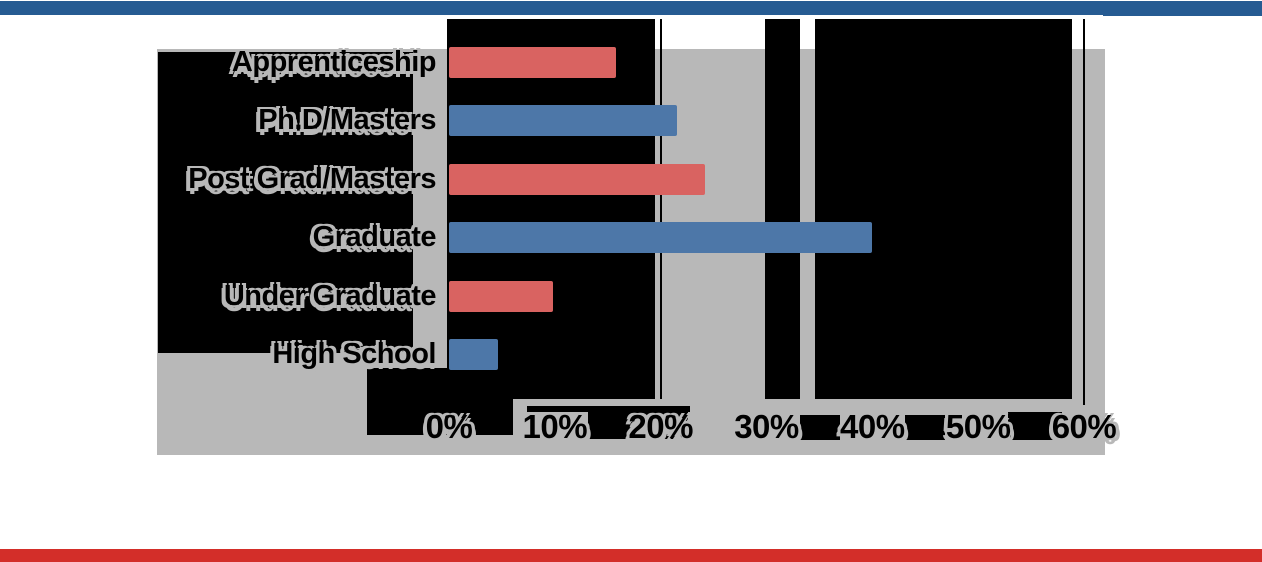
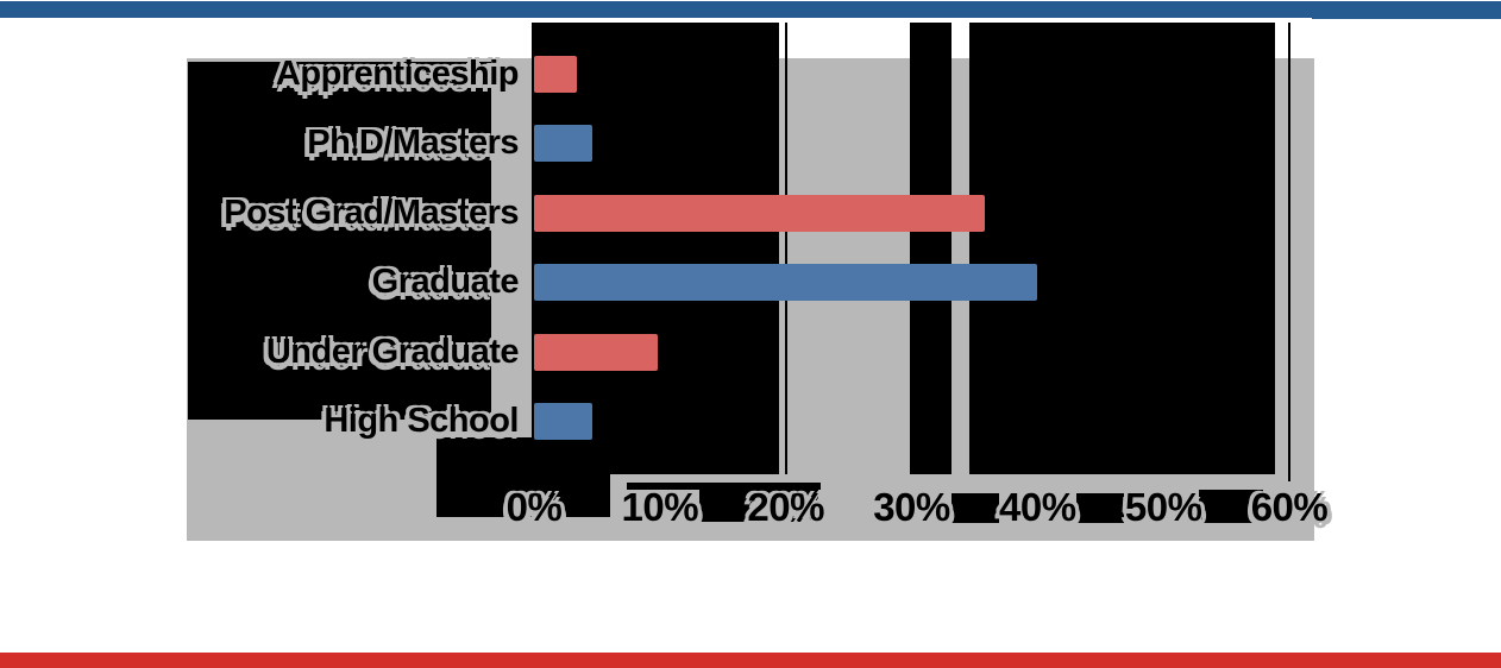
Apprenticeship: 15.8% -> 3.4%
Ph.D/Masters: 21.5% -> 4.6%
Post Grad/Masters: 24.2% -> 35.8%
